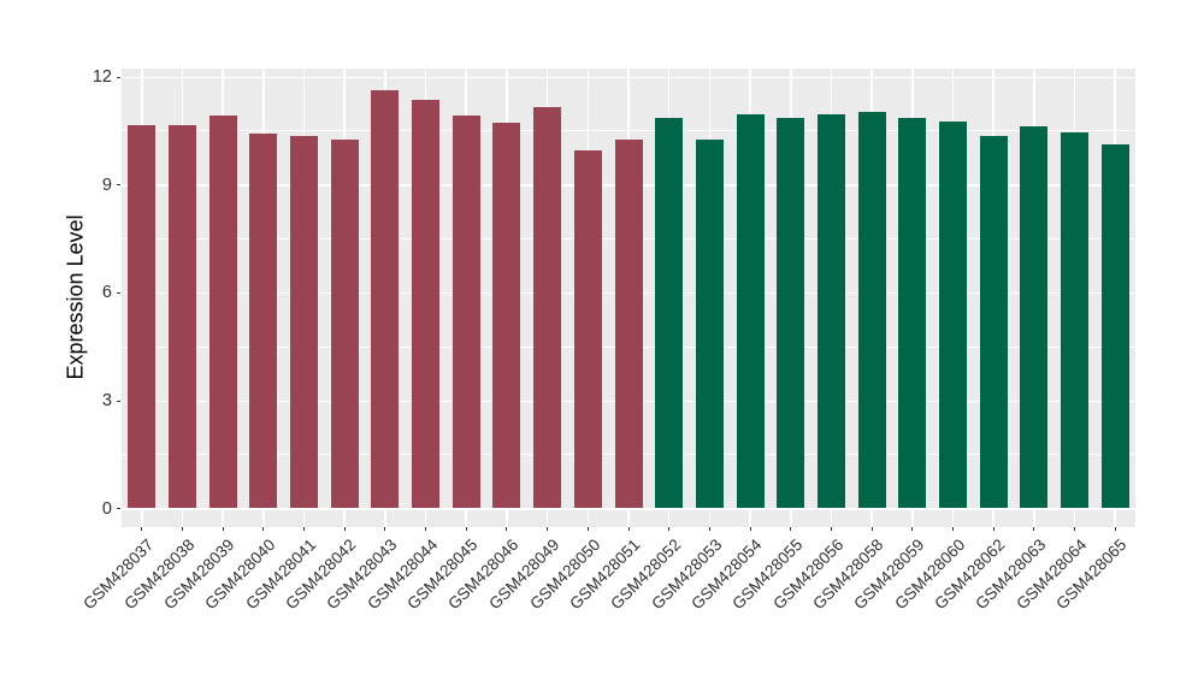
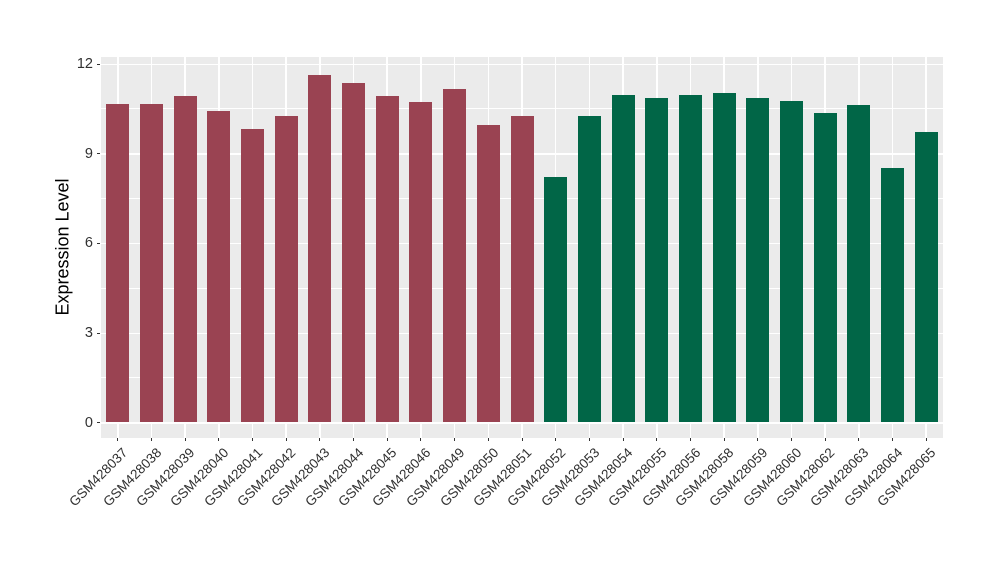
GSM428041: 10.3 -> 9.8
GSM428052: 10.8 -> 8.2
GSM428064: 10.4 -> 8.5
GSM428065: 10.1 -> 9.7
